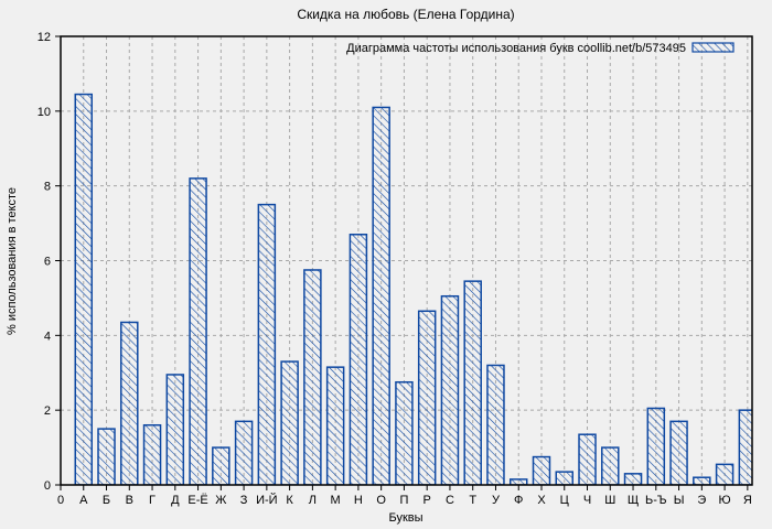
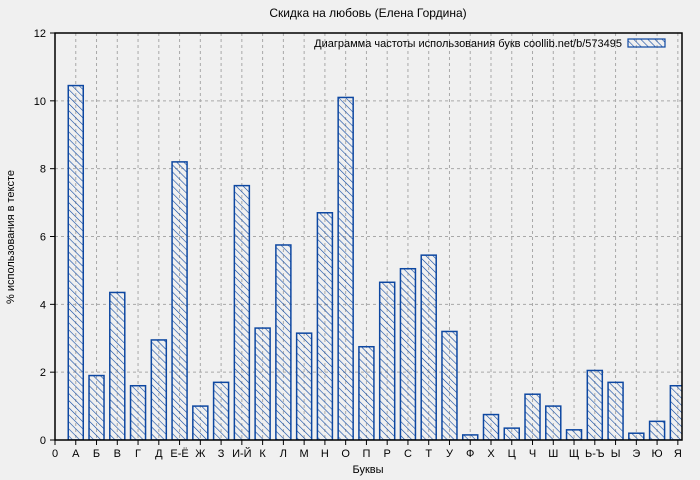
Б: 1.5 -> 1.9
Я: 2.0 -> 1.6
